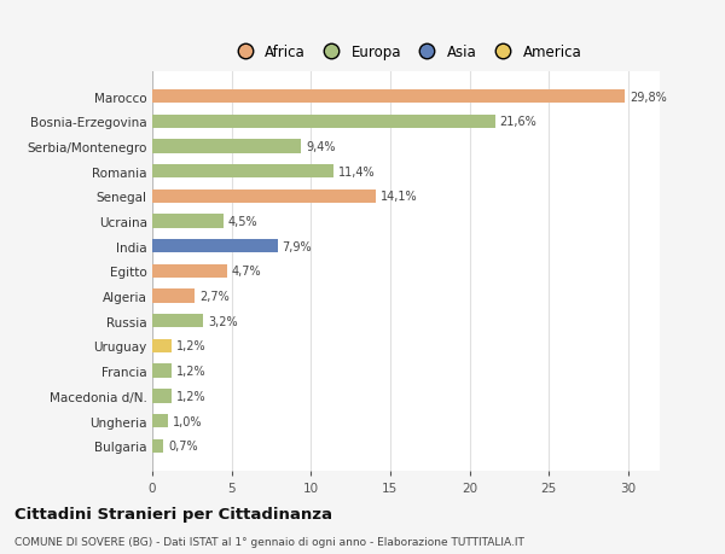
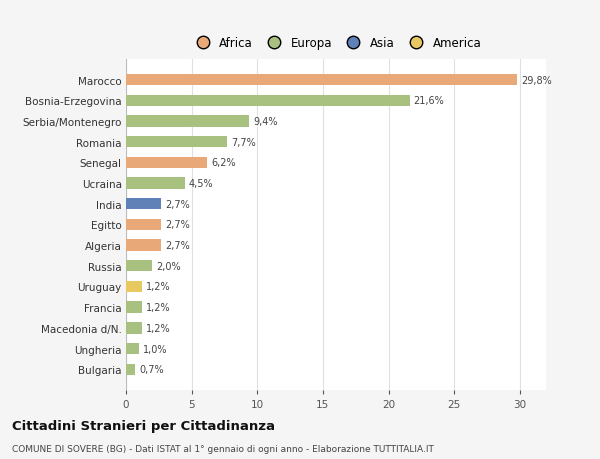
Romania: 11,4% -> 7,7%
Senegal: 14,1% -> 6,2%
India: 7,9% -> 2,7%
Egitto: 4,7% -> 2,7%
Russia: 3,2% -> 2,0%
